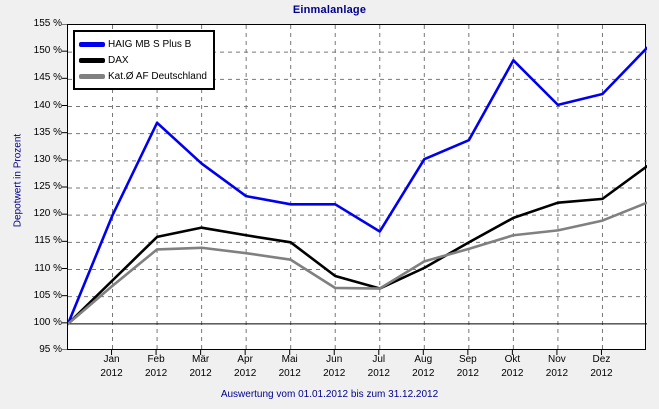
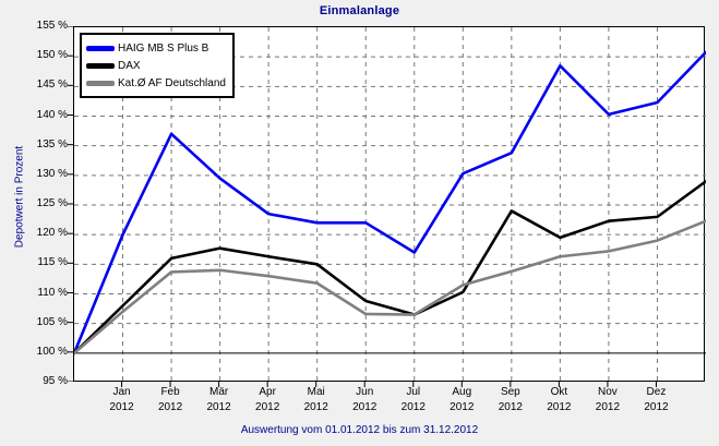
DAX/Sep 2012: 115% -> 124%
